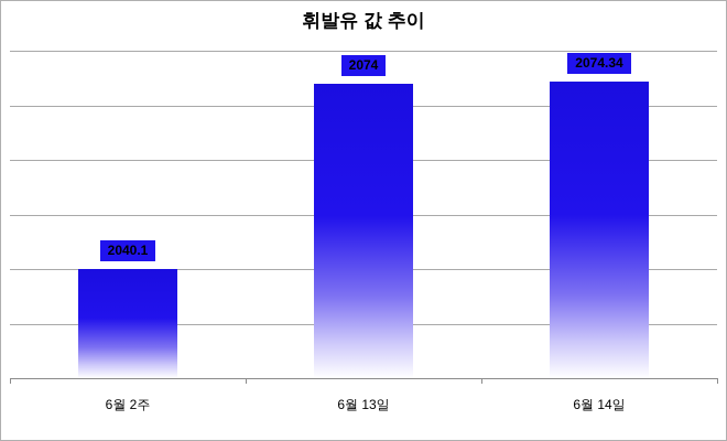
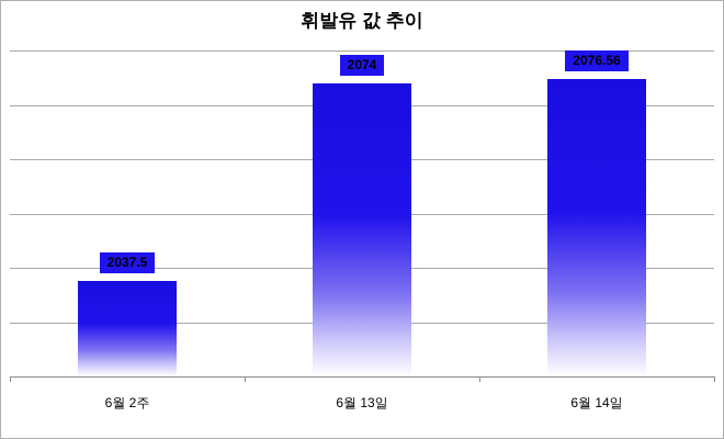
6월 2주: 2040.1 -> 2037.5
6월 14일: 2074.34 -> 2076.56
